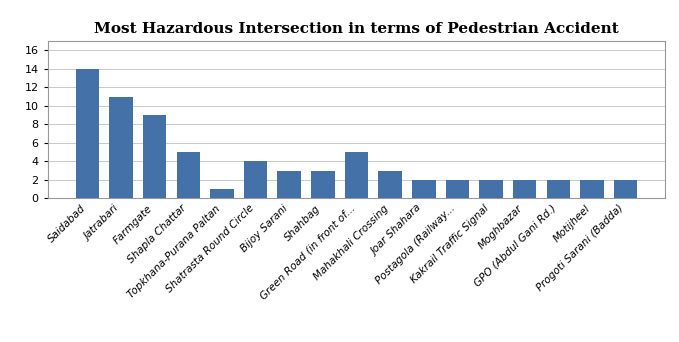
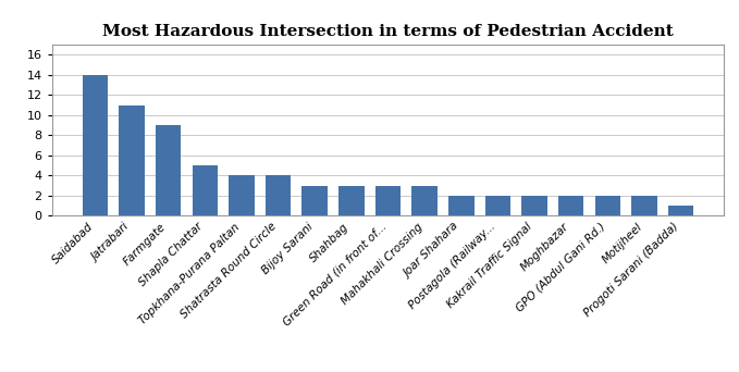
Topkhana-Purana Paltan: 1 -> 4
Green Road (in front of...: 5 -> 3
Progoti Sarani (Badda): 2 -> 1
